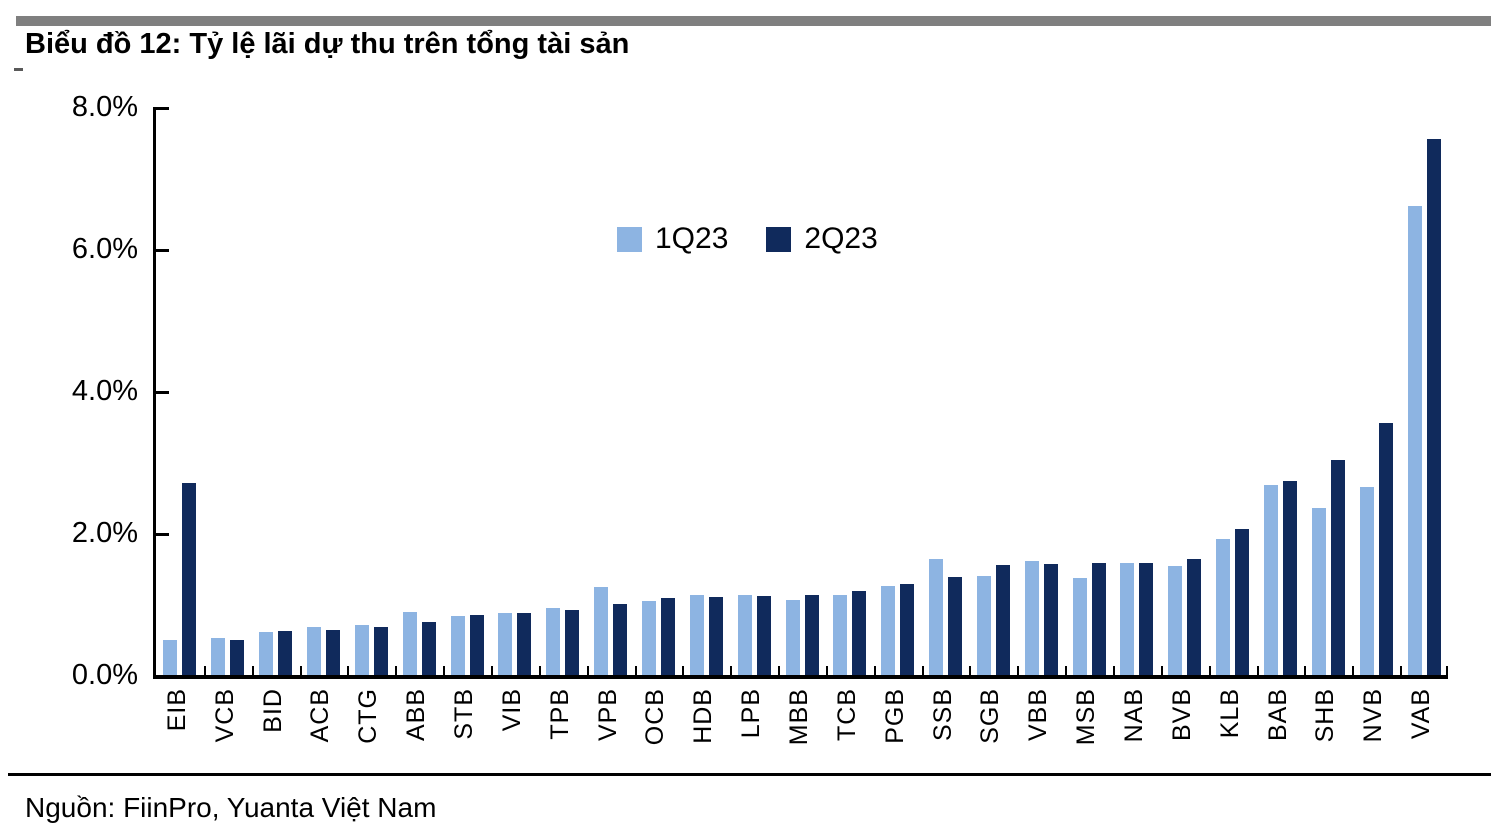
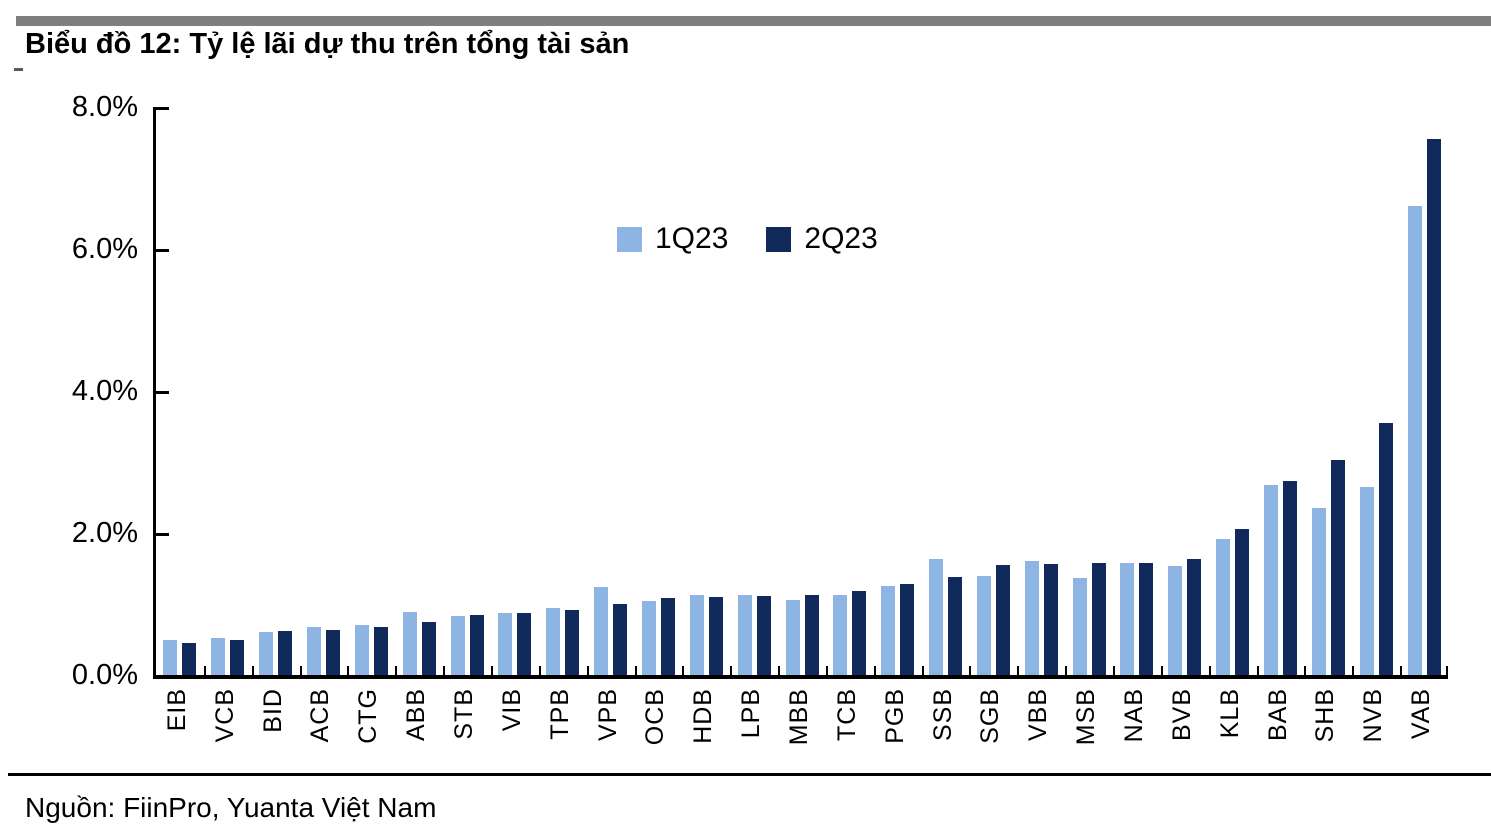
2Q23/EIB: 2.7% -> 0.5%
